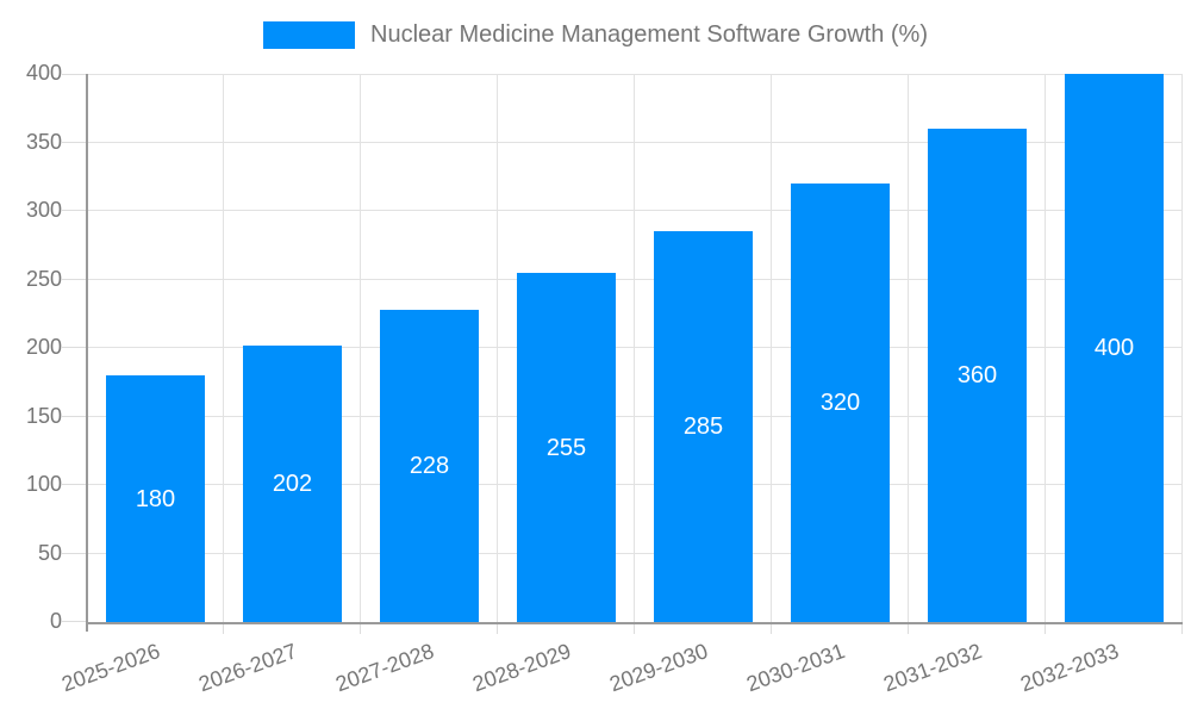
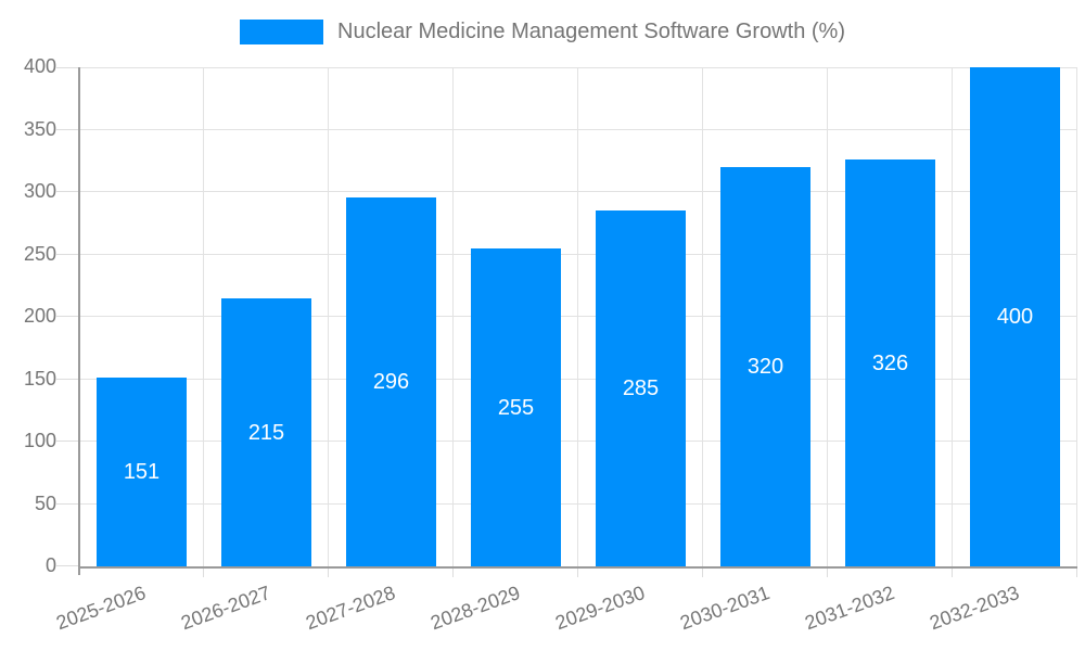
2025-2026: 180 -> 151
2026-2027: 202 -> 215
2027-2028: 228 -> 296
2031-2032: 360 -> 326
